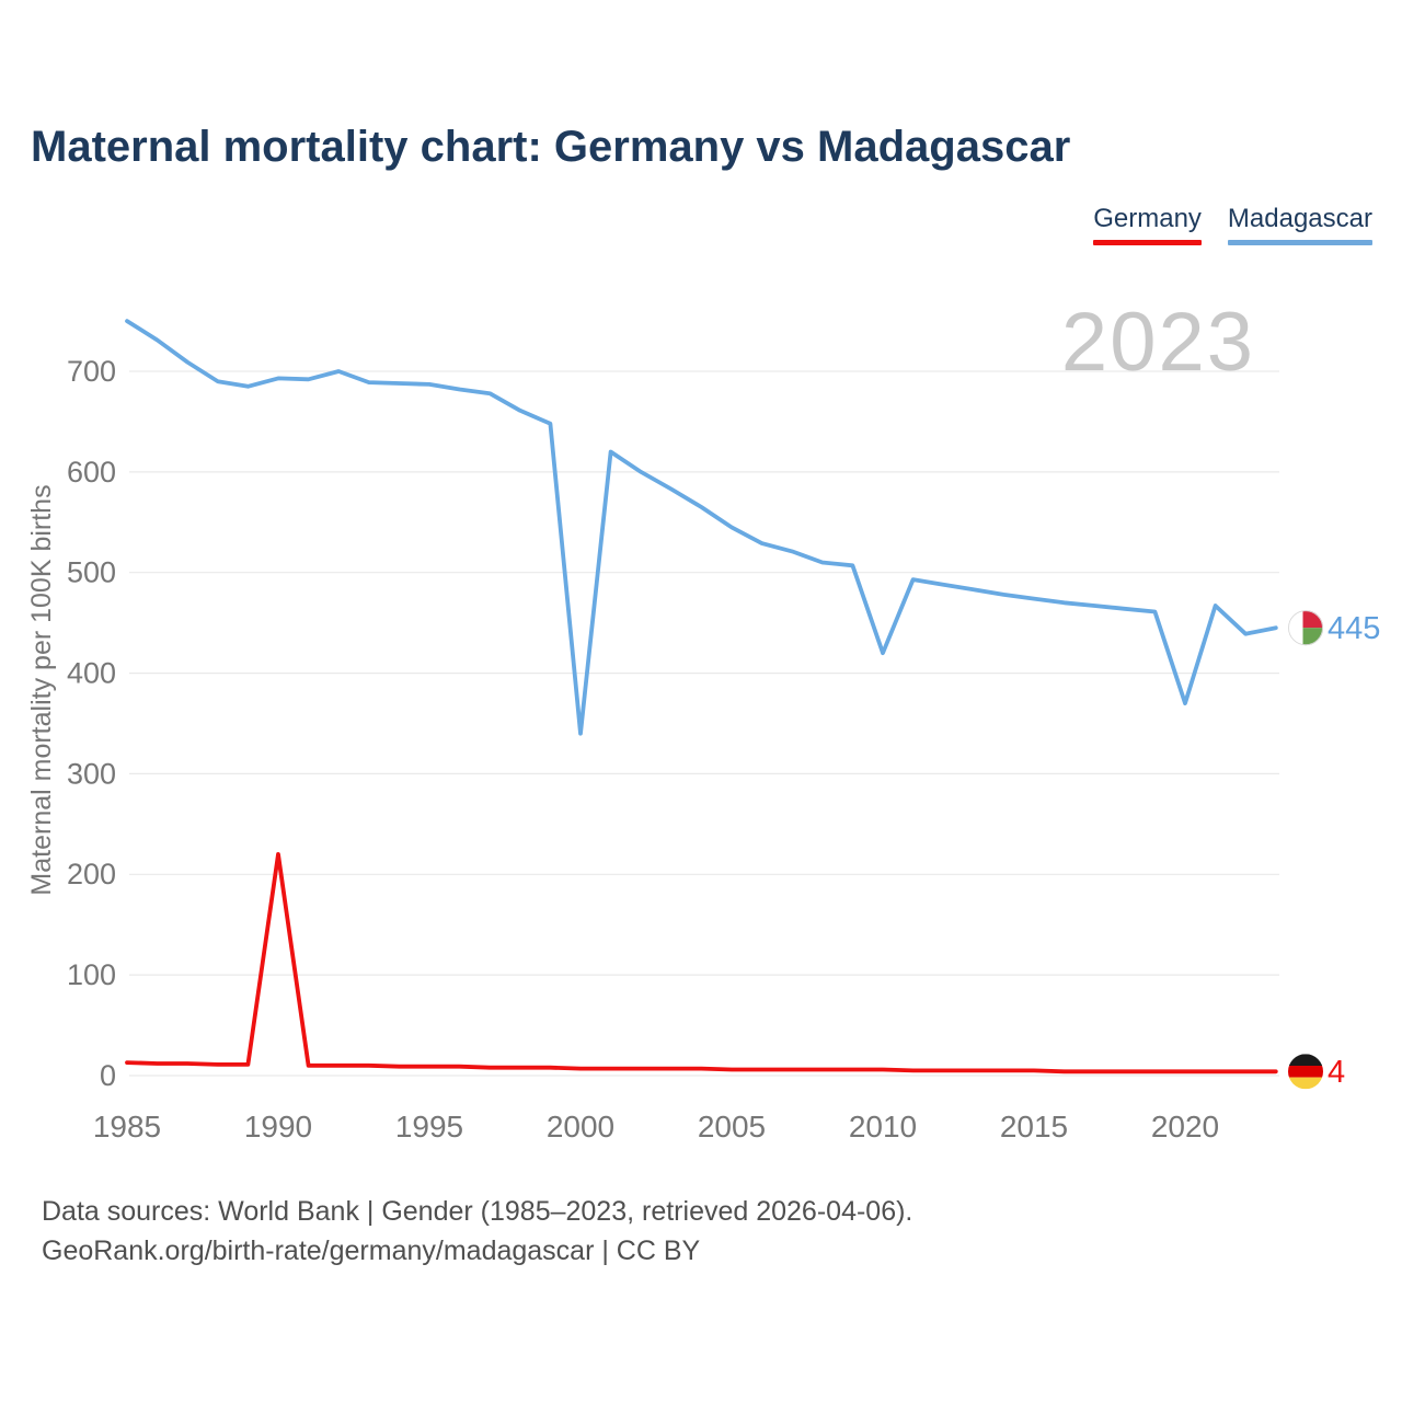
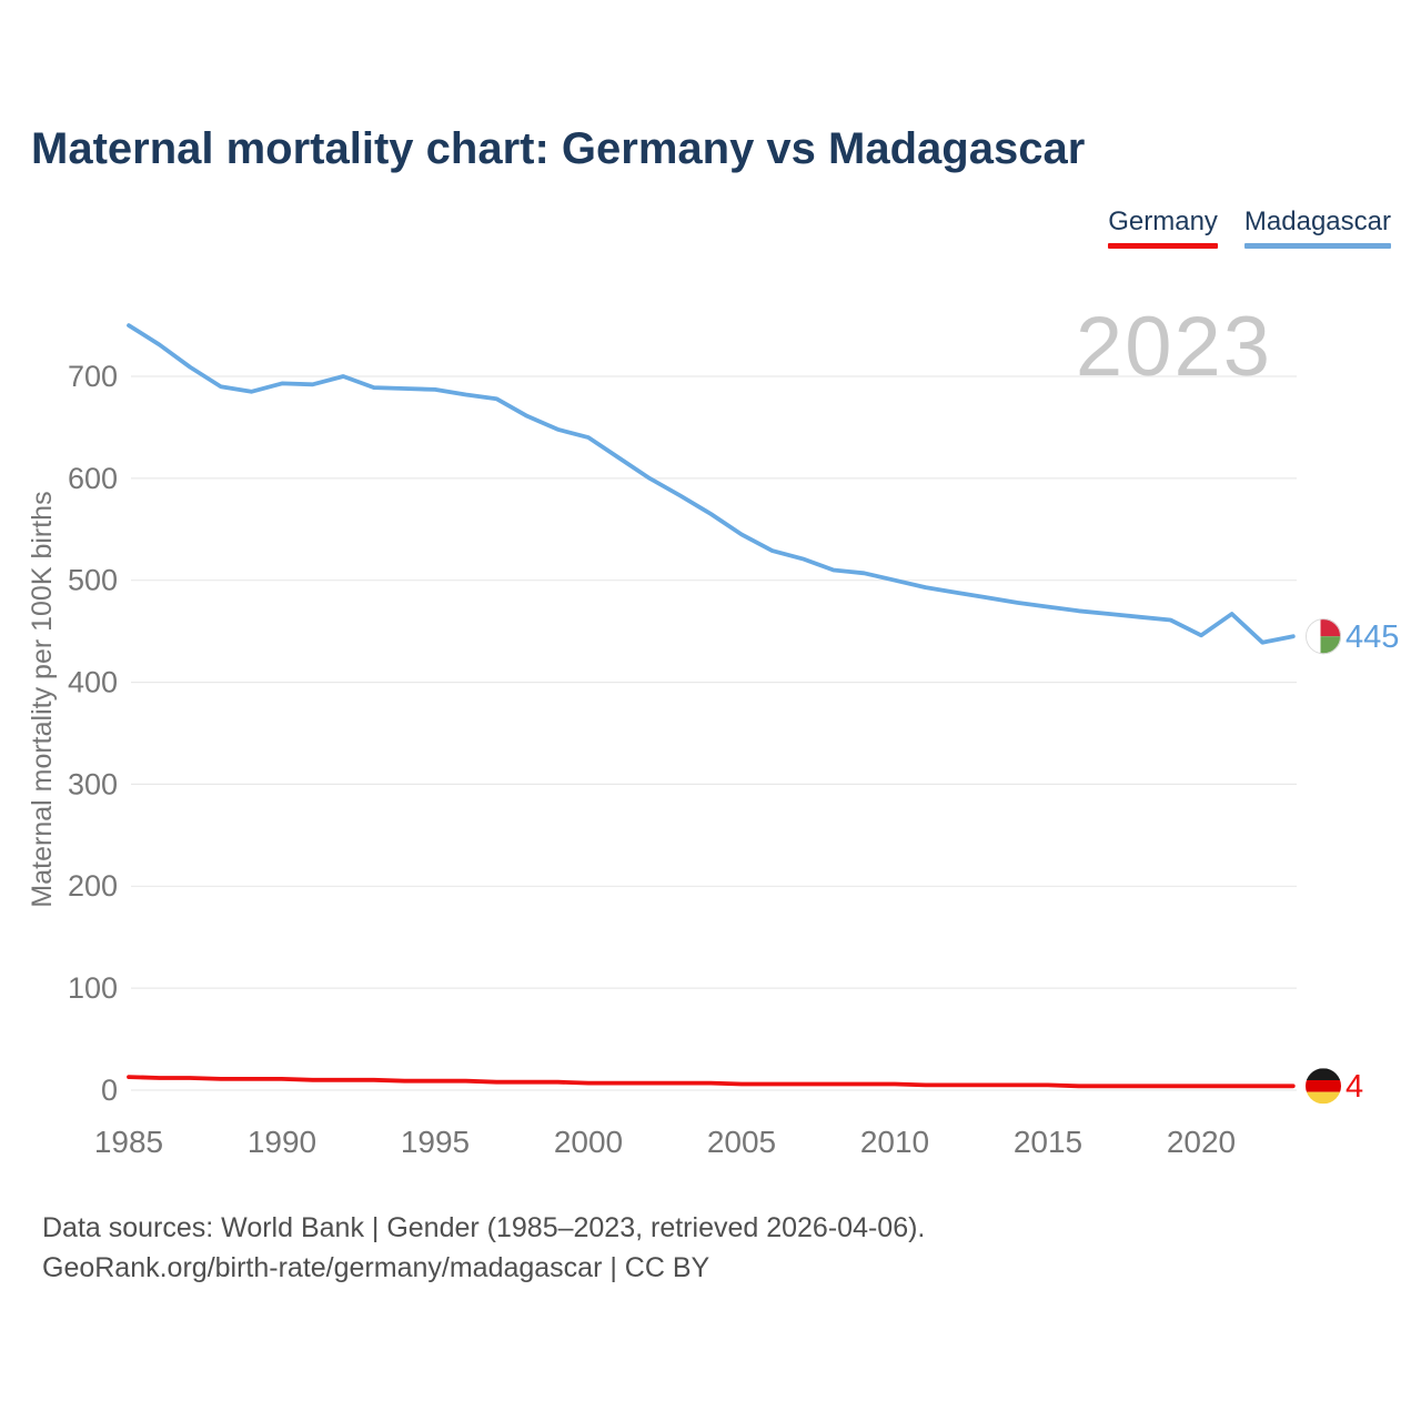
Germany/1990: 220 -> 10
Madagascar/2000: 340 -> 640
Madagascar/2010: 420 -> 500
Madagascar/2020: 370 -> 450
